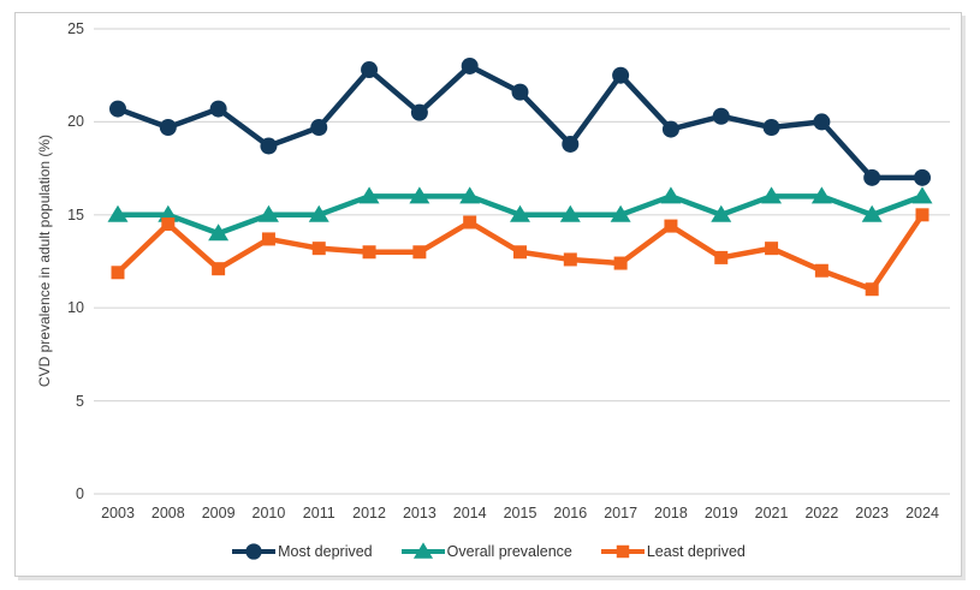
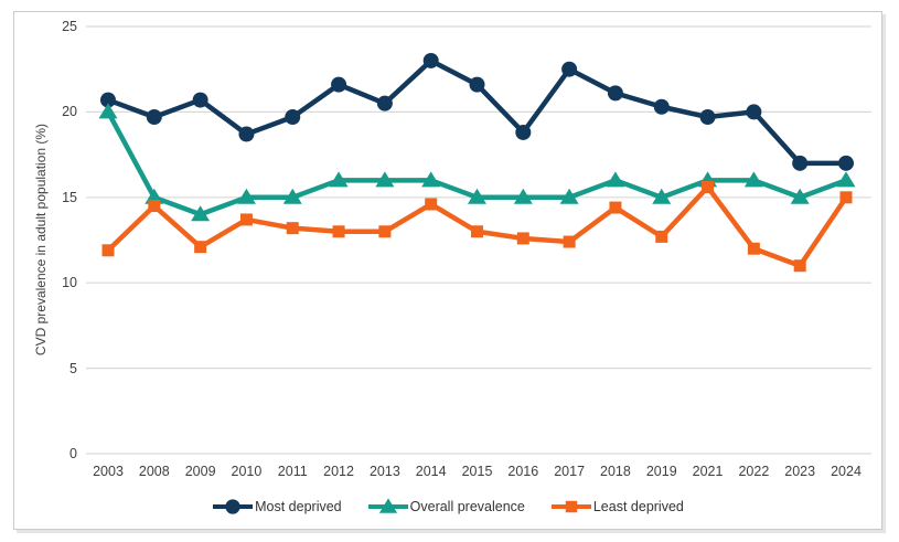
Overall prevalence/2003: 15 -> 20
Most deprived/2012: 22.8 -> 21.6
Most deprived/2018: 19.6 -> 21.1
Least deprived/2021: 13.2 -> 15.6
